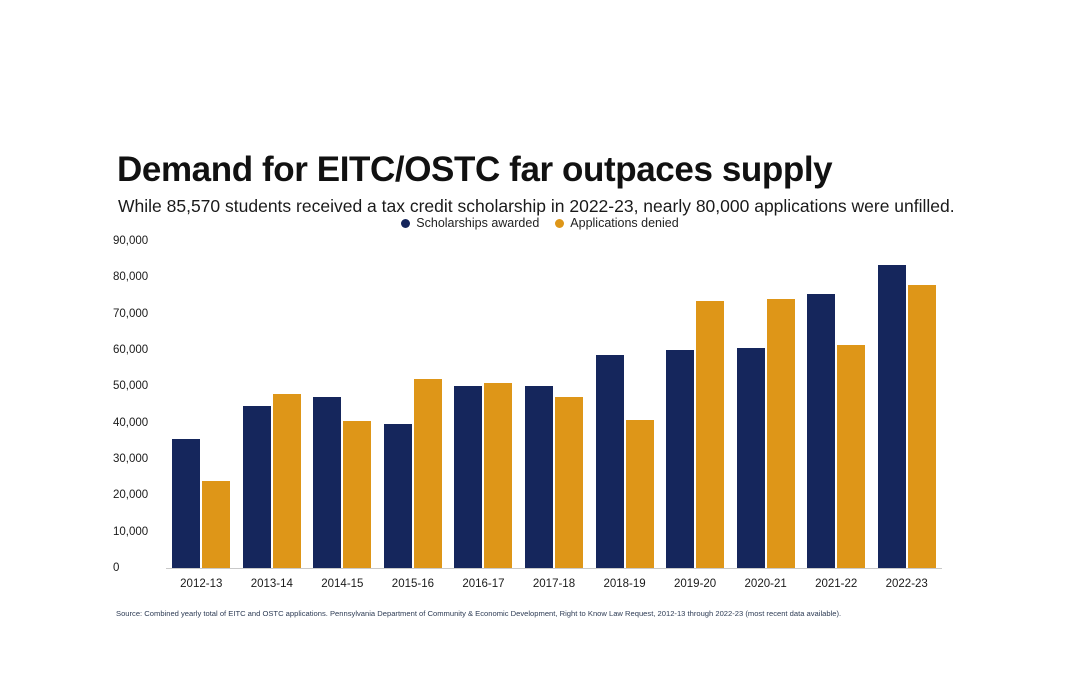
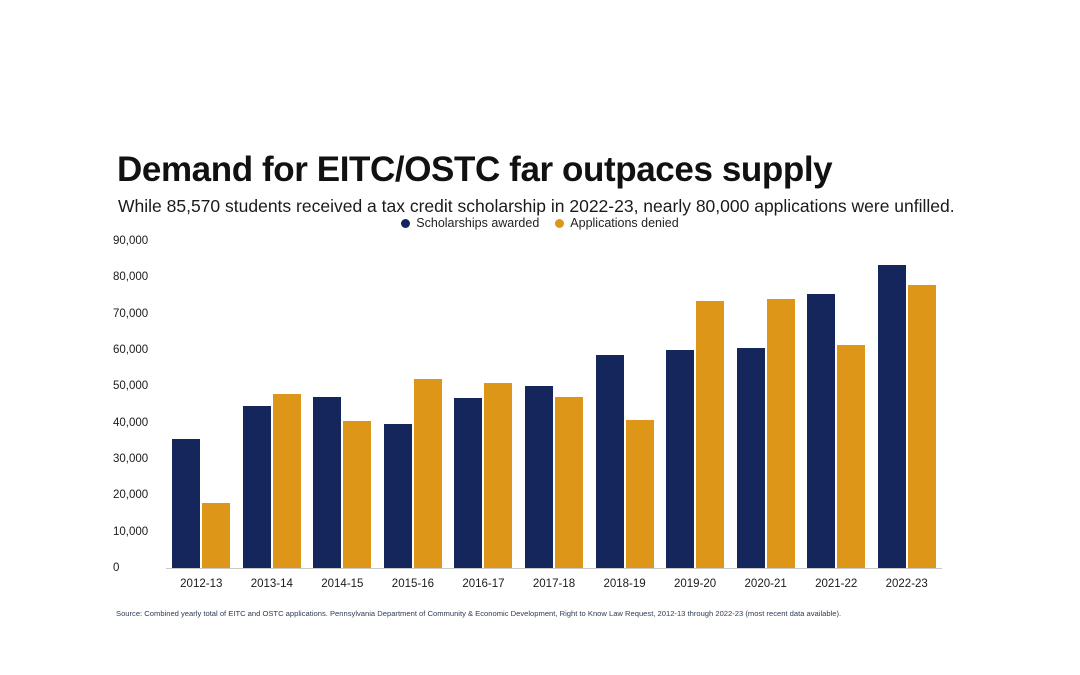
Applications denied/2012-13: 24000 -> 18000
Scholarships awarded/2016-17: 50000 -> 47000
